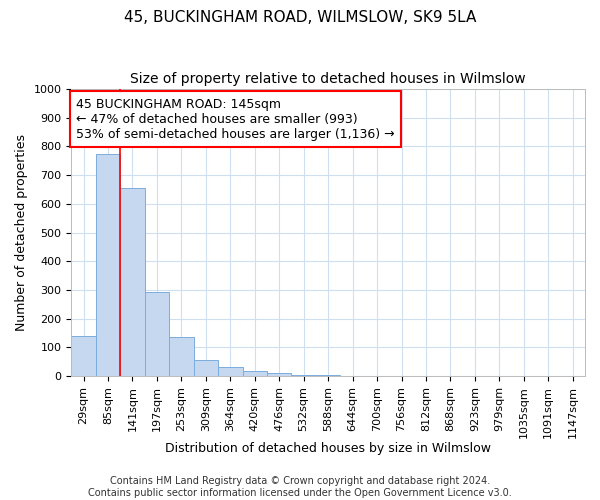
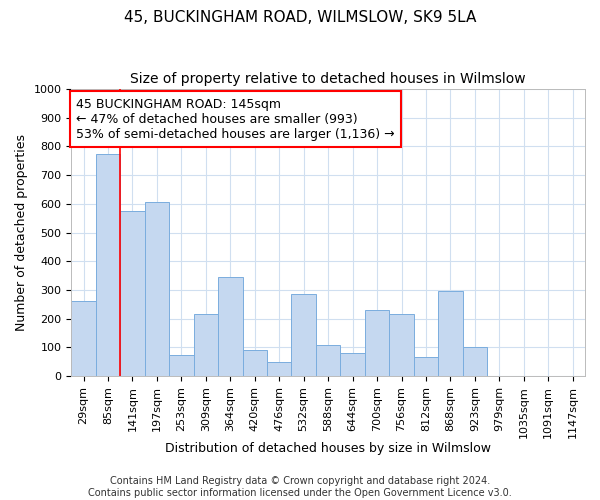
29sqm: 138 -> 260
141sqm: 655 -> 575
197sqm: 293 -> 605
253sqm: 135 -> 75
309sqm: 57 -> 215
364sqm: 32 -> 345
420sqm: 18 -> 90
476sqm: 10 -> 50
532sqm: 5 -> 285
588sqm: 3 -> 110
644sqm: 2 -> 80
700sqm: 2 -> 230
756sqm: 1 -> 215
812sqm: 1 -> 65
868sqm: 1 -> 295
923sqm: 1 -> 100
